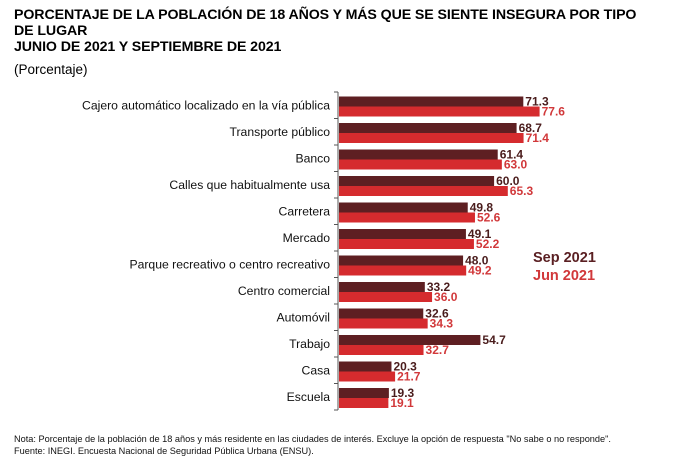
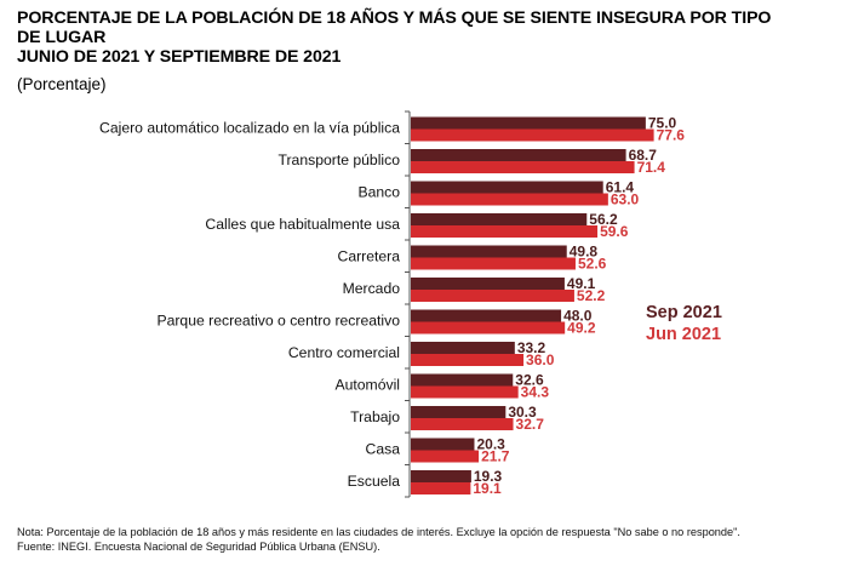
Sep 2021/Cajero automático localizado en la vía pública: 71.3 -> 75.0
Sep 2021/Calles que habitualmente usa: 60.0 -> 56.2
Jun 2021/Calles que habitualmente usa: 65.3 -> 59.6
Sep 2021/Trabajo: 54.7 -> 30.3
